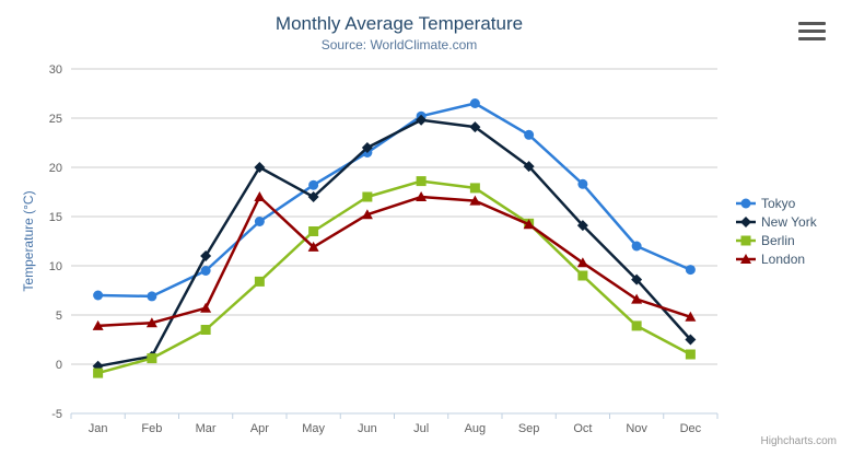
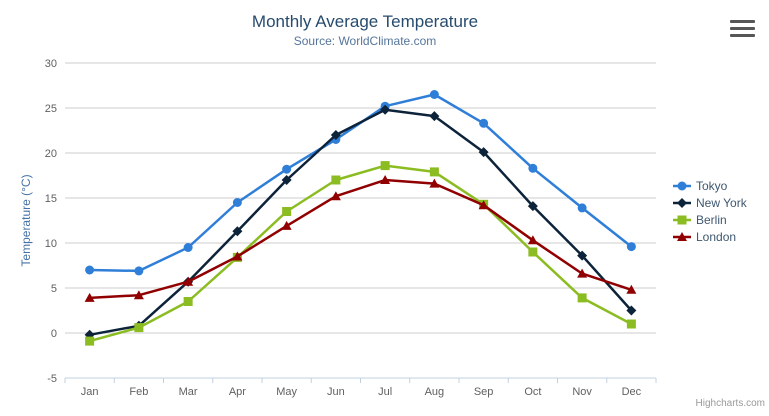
New York/Mar: 11 -> 6
New York/Apr: 20 -> 11
London/Apr: 17 -> 8
Tokyo/Nov: 12 -> 14
